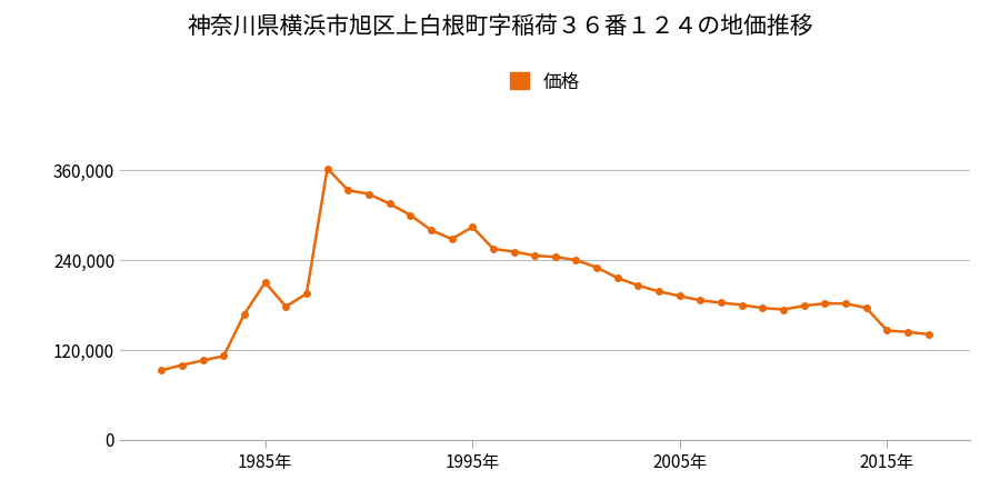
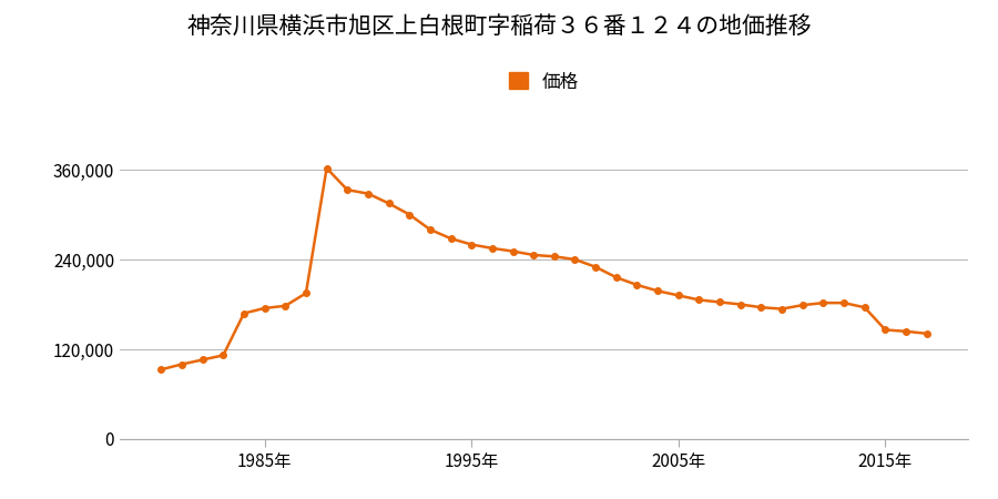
1985年: 210,000 -> 175,000
1995年: 284,000 -> 260,000
